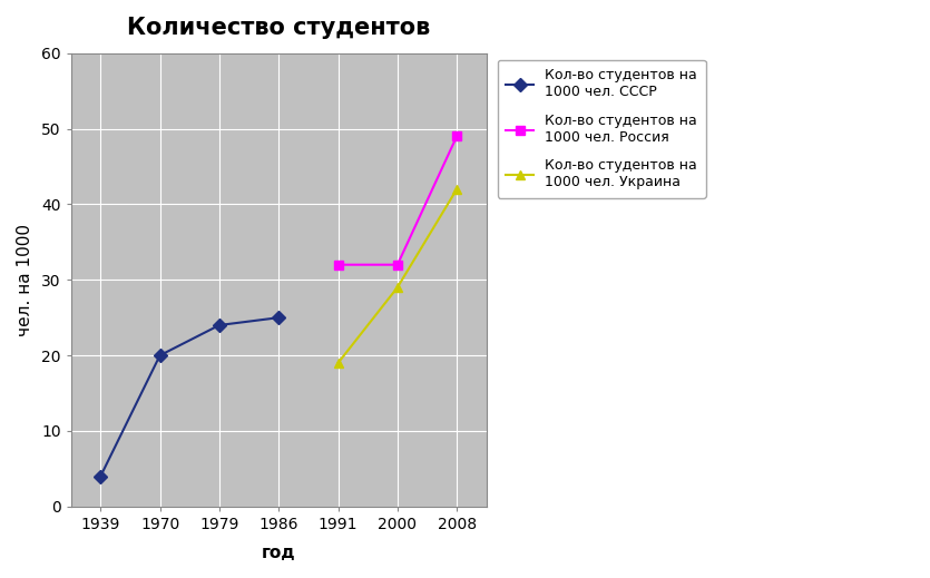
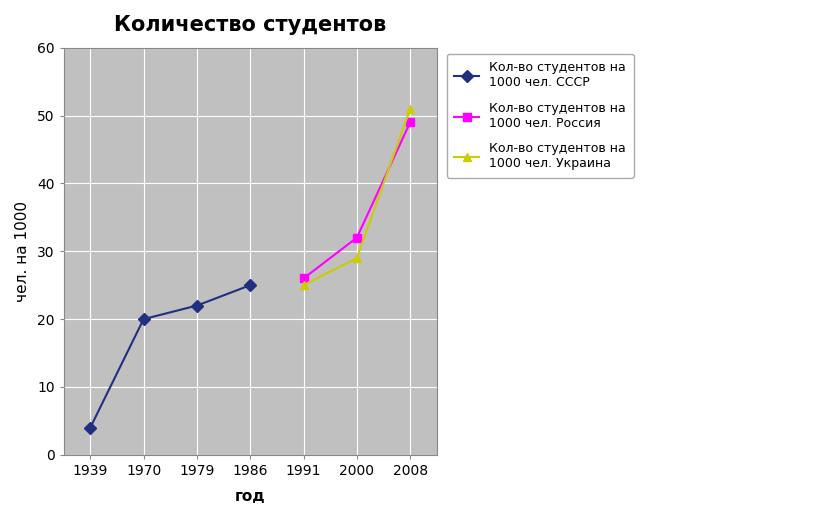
Кол-во студентов на 1000 чел. СССР/1979: 24 -> 22
Кол-во студентов на 1000 чел. Россия/1991: 32 -> 26
Кол-во студентов на 1000 чел. Украина/1991: 19 -> 25
Кол-во студентов на 1000 чел. Украина/2008: 42 -> 51
